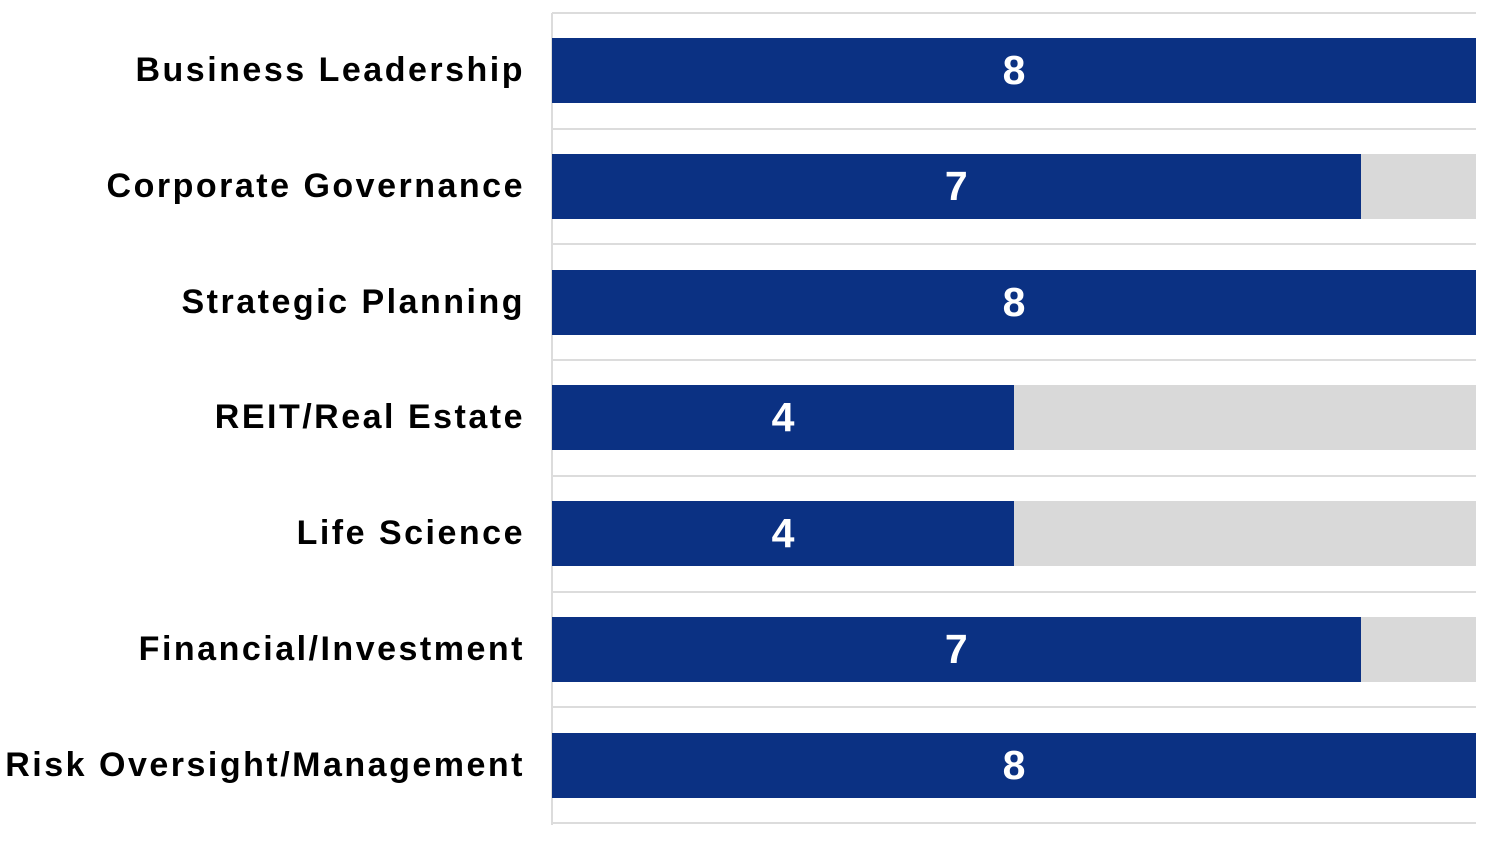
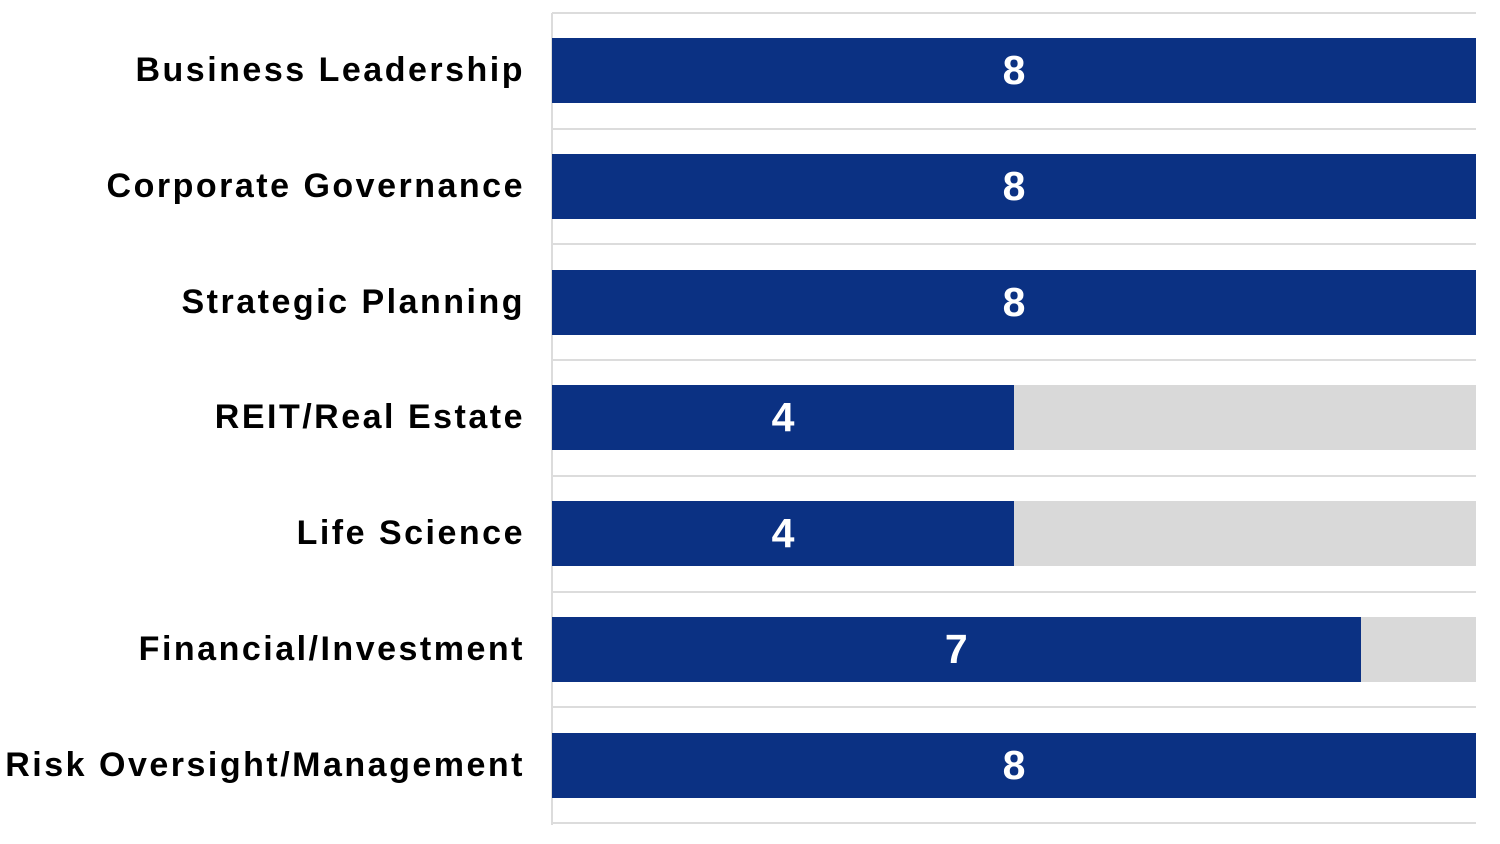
Corporate Governance: 7 -> 8
